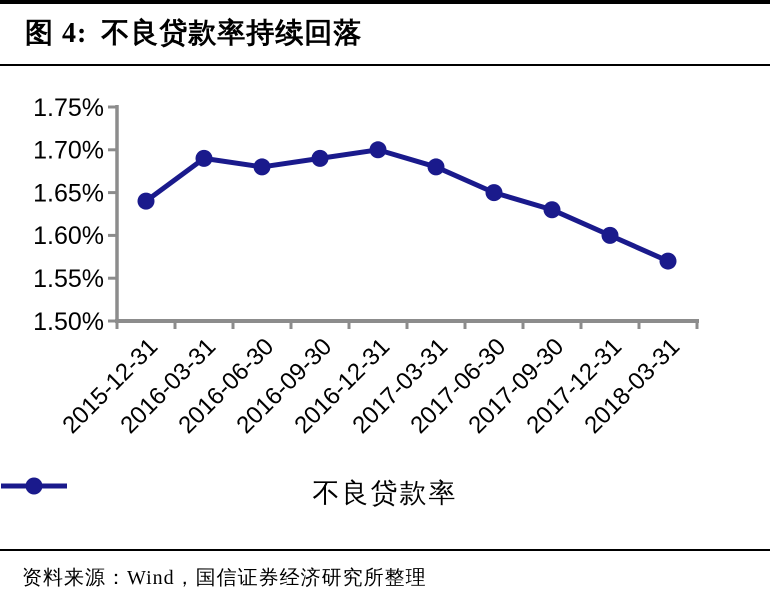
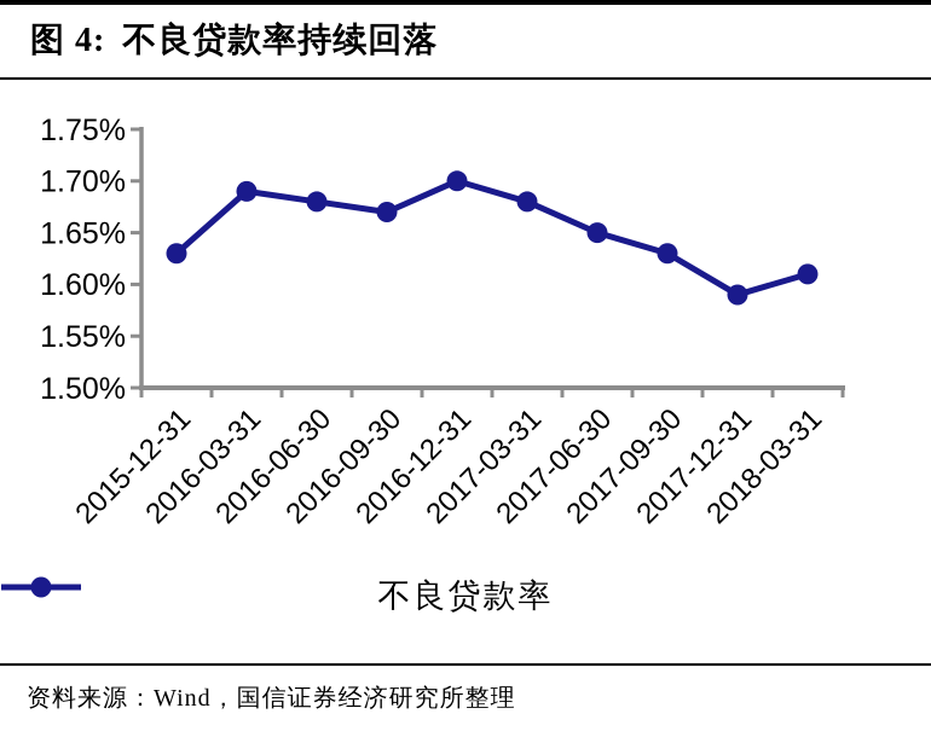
2015-12-31: 1.64% -> 1.63%
2016-09-30: 1.69% -> 1.67%
2017-12-31: 1.60% -> 1.59%
2018-03-31: 1.57% -> 1.61%
